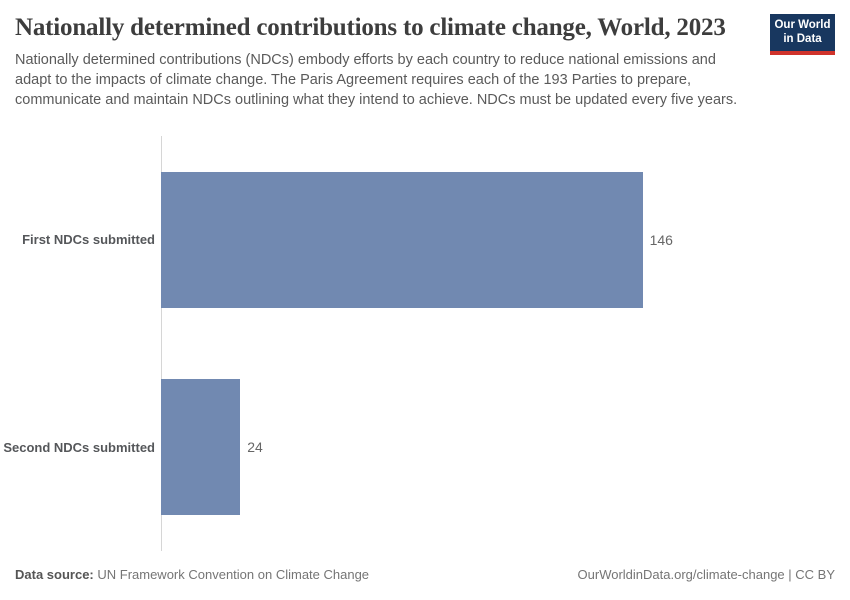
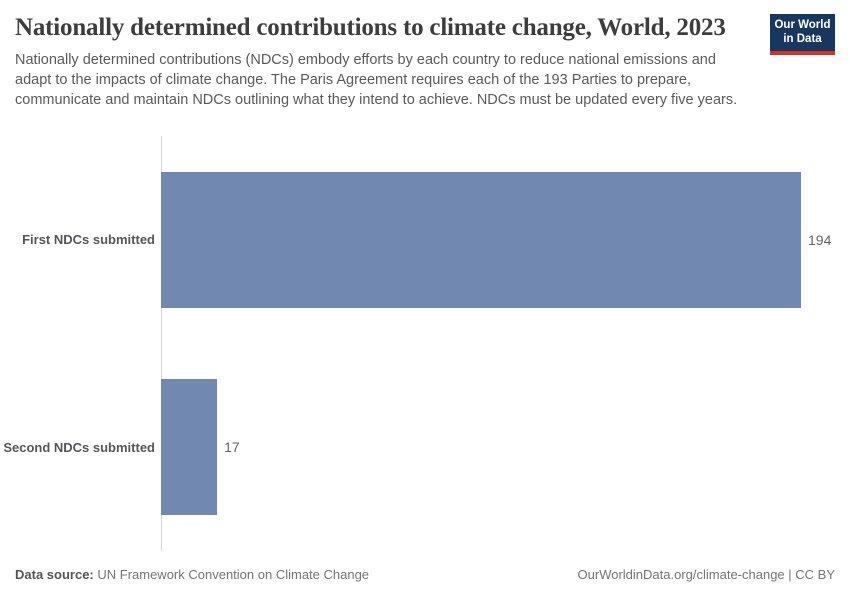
First NDCs submitted: 146 -> 194
Second NDCs submitted: 24 -> 17
